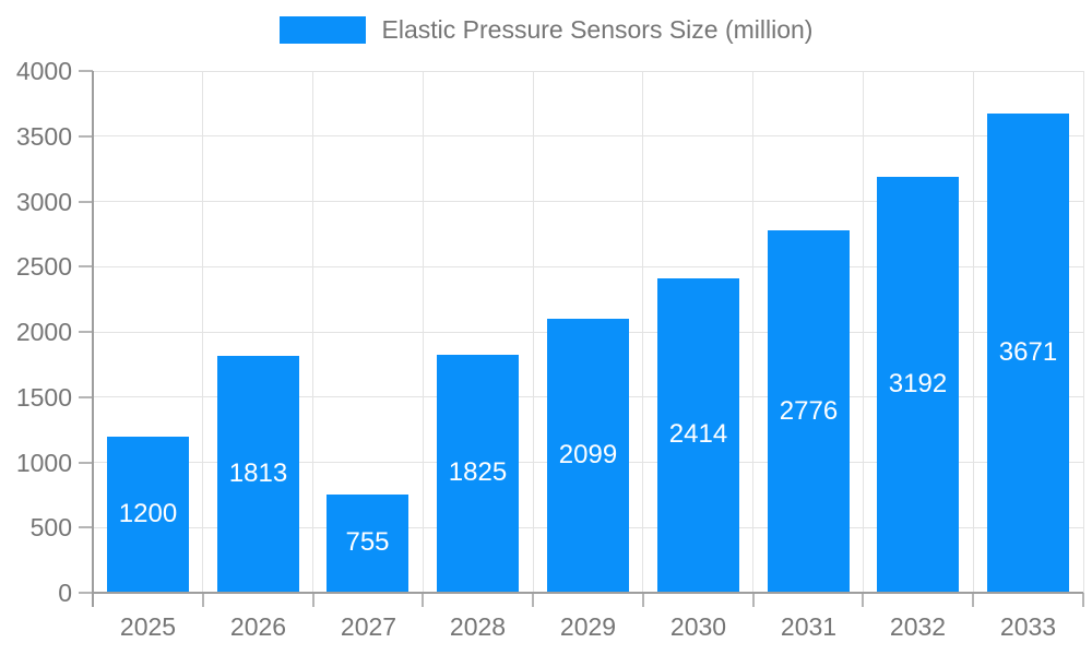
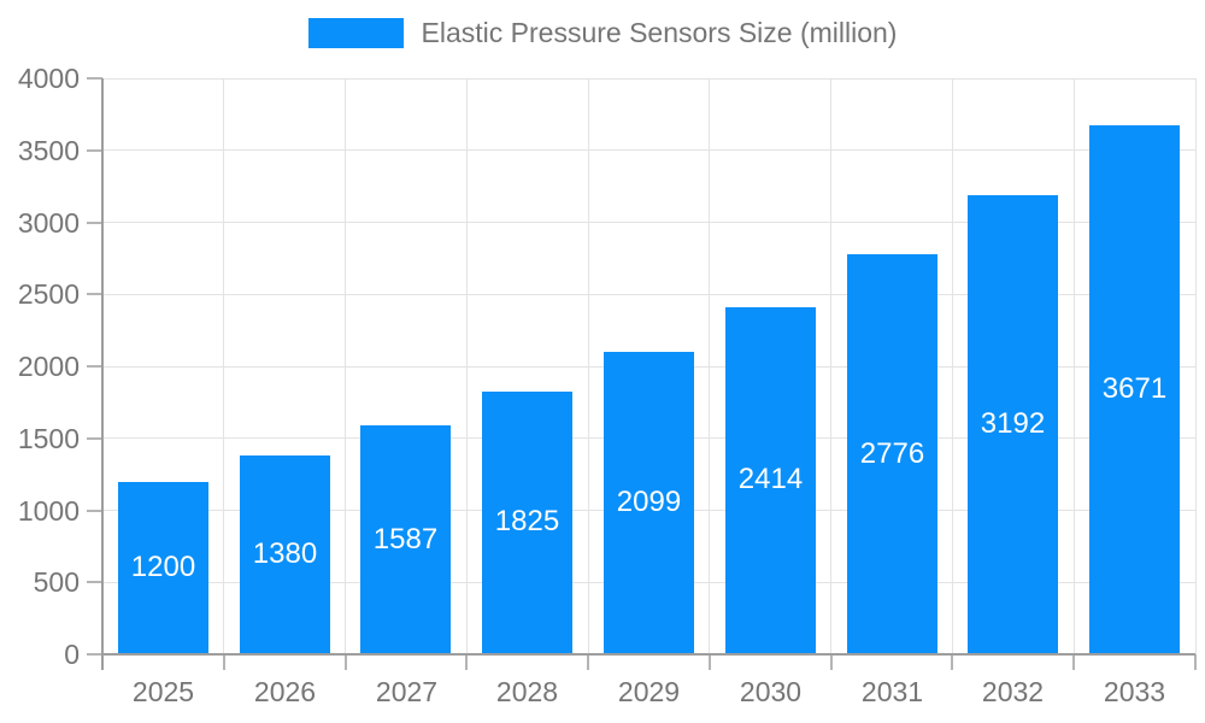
2026: 1813 -> 1380
2027: 755 -> 1587
